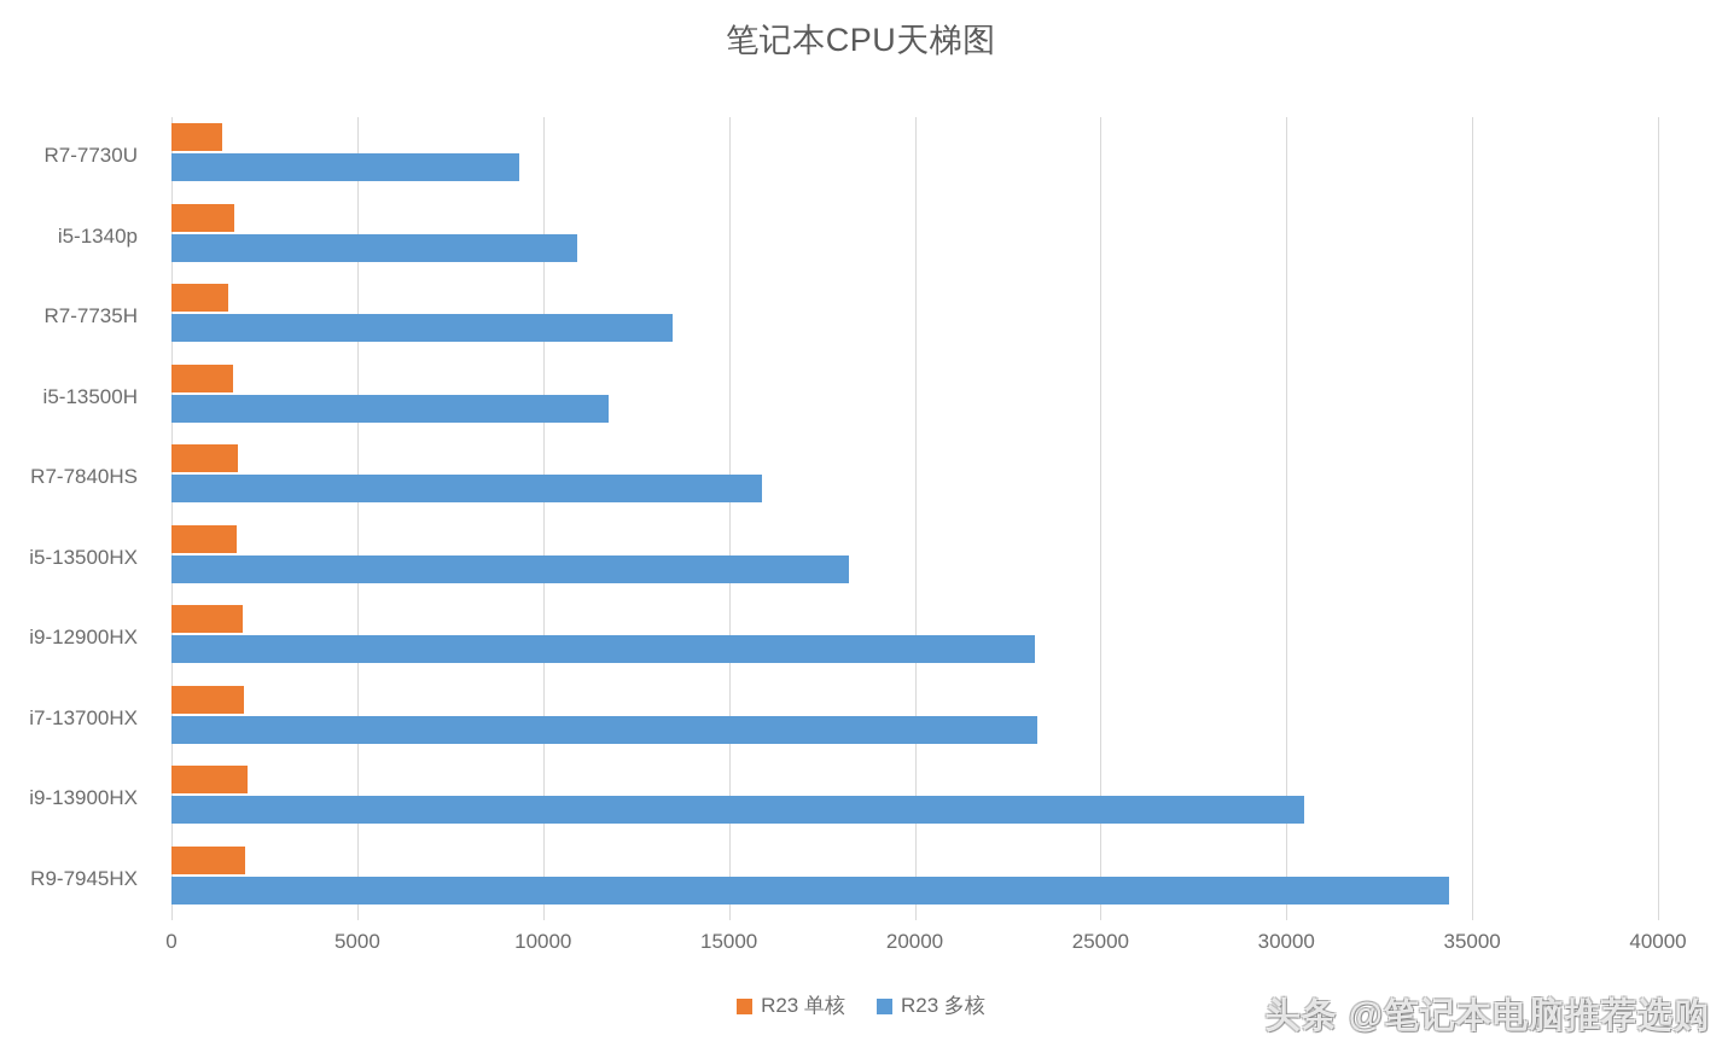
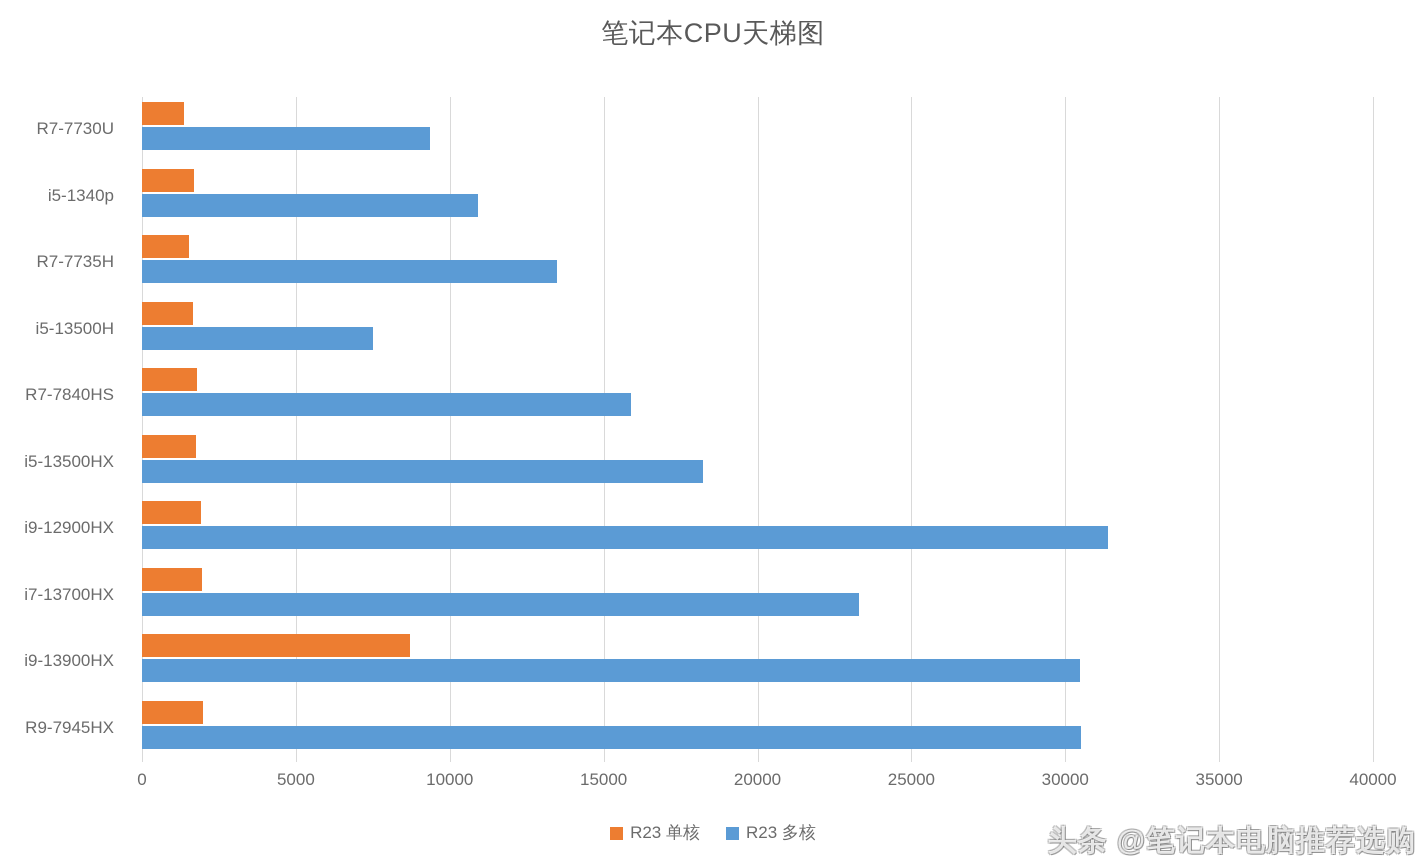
R23 多核/i5-13500H: 11800 -> 7500
R23 多核/i9-12900HX: 23200 -> 31400
R23 单核/i9-13900HX: 2000 -> 8700
R23 多核/R9-7945HX: 34400 -> 30500
